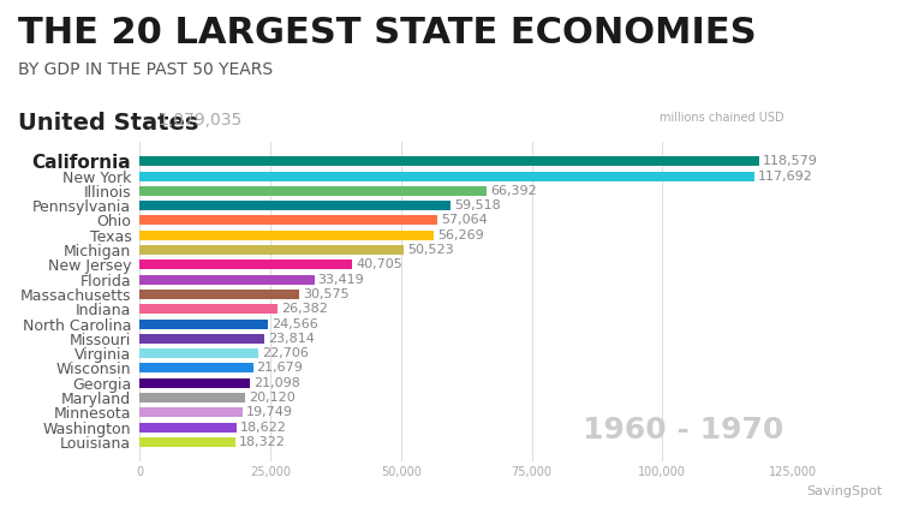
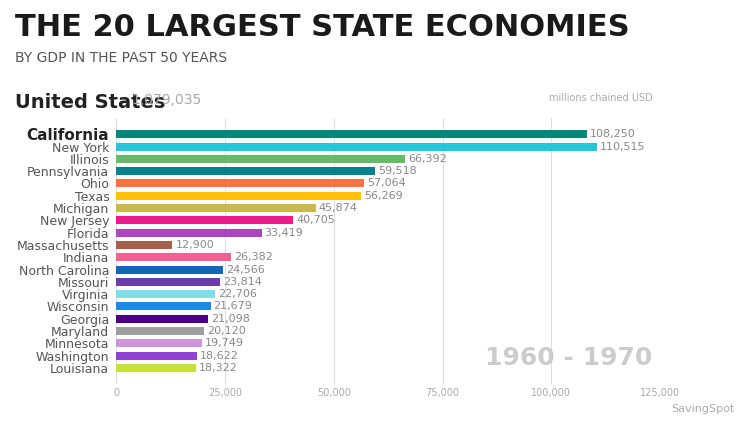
California: 118,579 -> 108,250
New York: 117,692 -> 110,515
Michigan: 50,523 -> 45,874
Massachusetts: 30,575 -> 12,900
